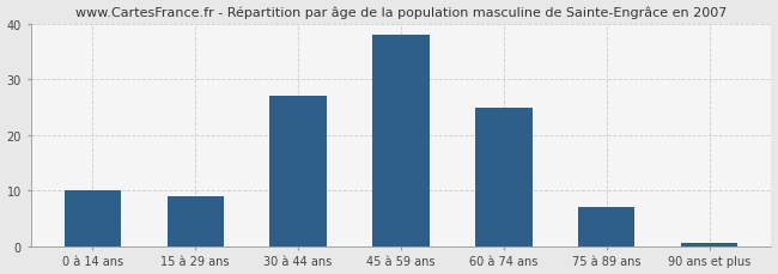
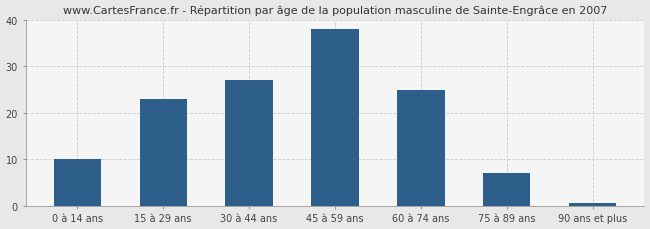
15 à 29 ans: 9.0 -> 23.0
